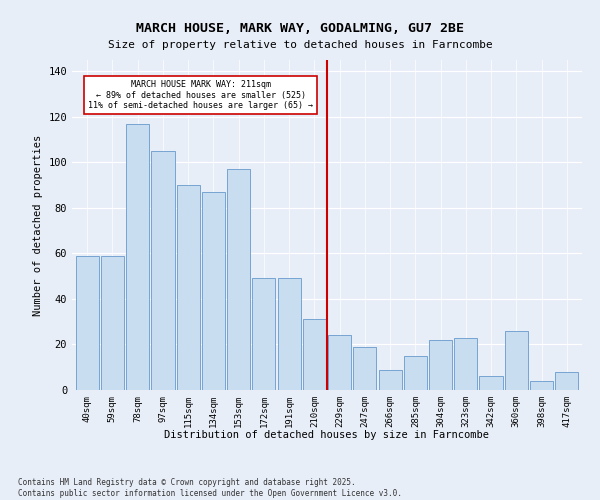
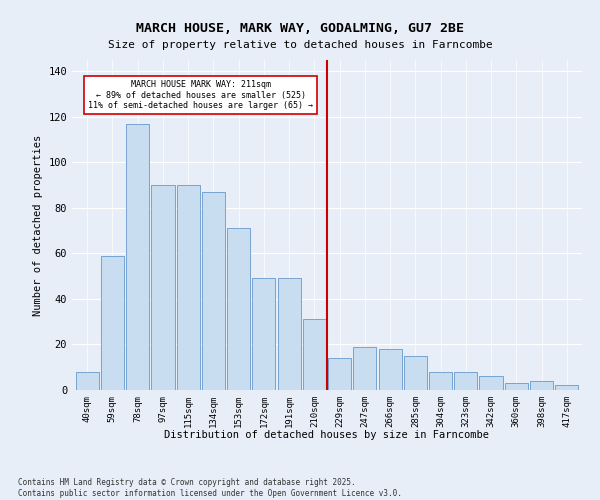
40sqm: 59 -> 8
97sqm: 105 -> 90
153sqm: 97 -> 71
229sqm: 24 -> 14
266sqm: 9 -> 18
304sqm: 22 -> 8
323sqm: 23 -> 8
360sqm: 26 -> 3
417sqm: 8 -> 2
